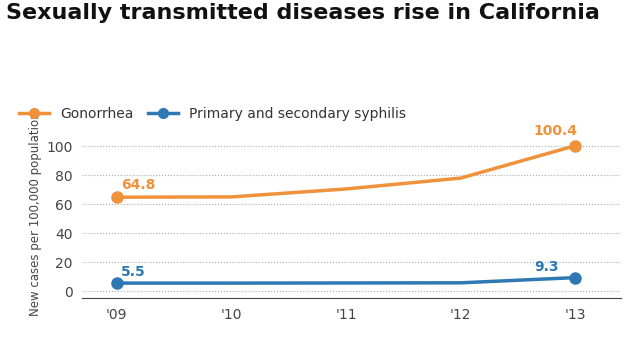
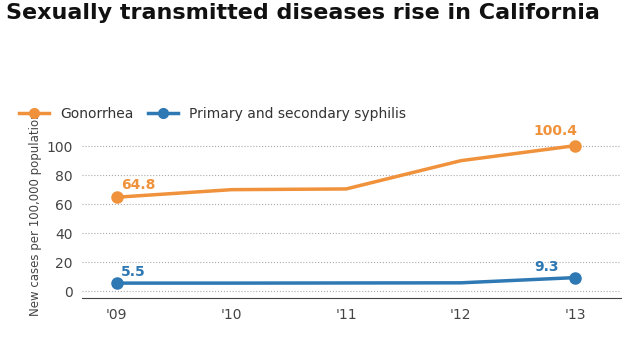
Gonorrhea/'10: 65 -> 70
Gonorrhea/'12: 78 -> 90
